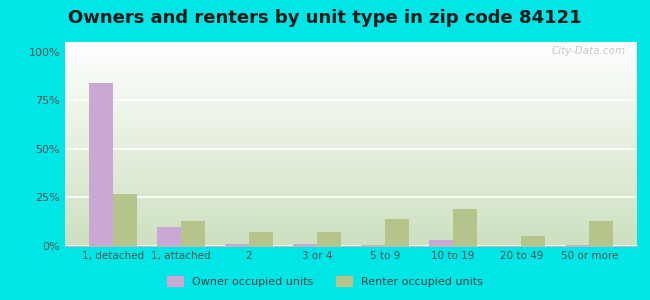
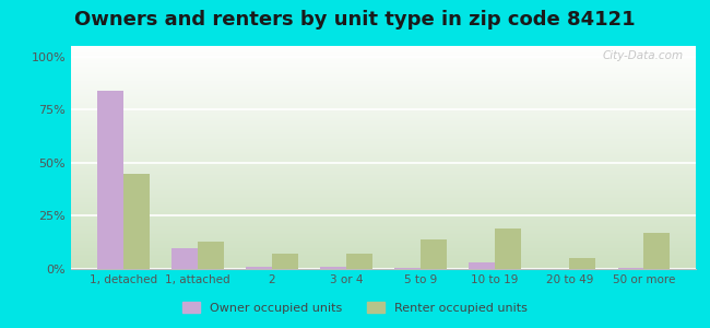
Renter occupied units/1, detached: 27% -> 45%
Renter occupied units/50 or more: 13% -> 17%
